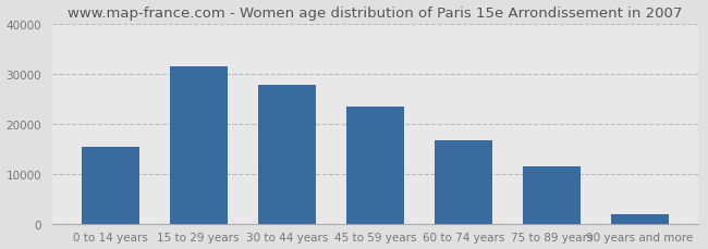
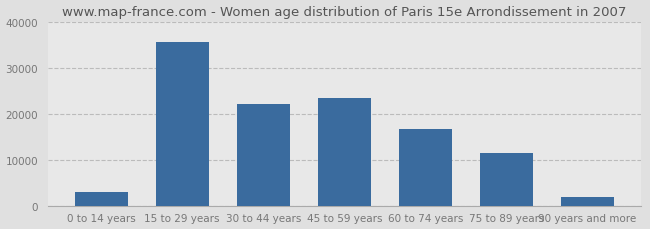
0 to 14 years: 15300 -> 3000
15 to 29 years: 31500 -> 35500
30 to 44 years: 27800 -> 22000
